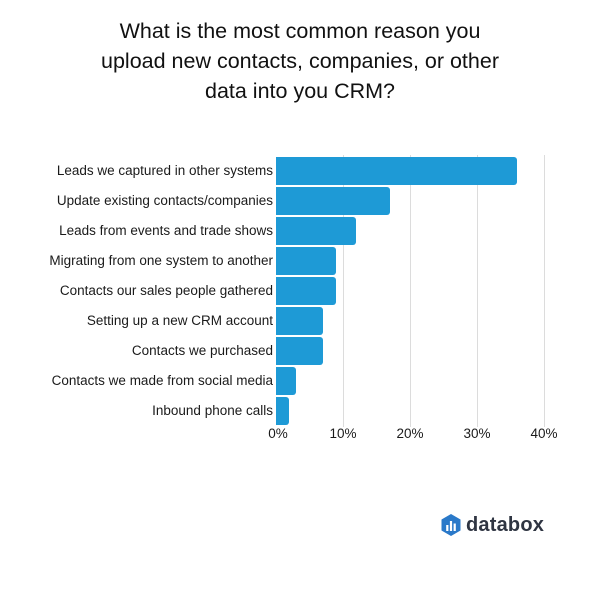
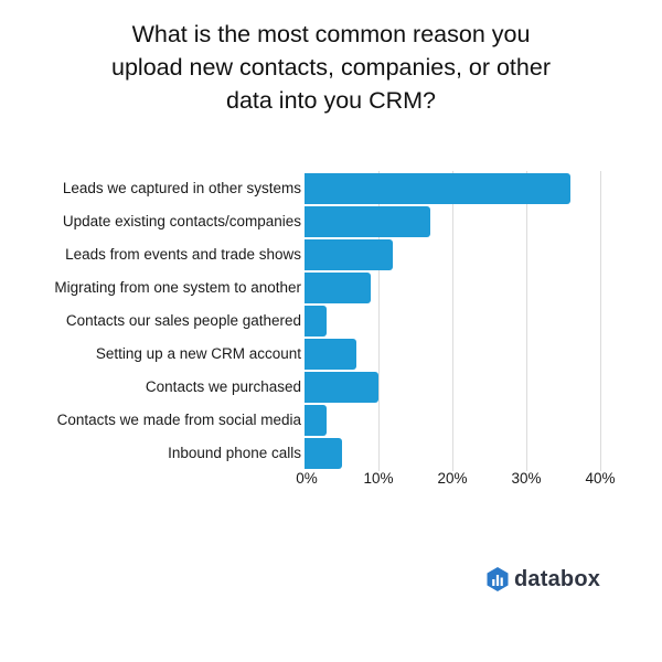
Contacts our sales people gathered: 9% -> 3%
Contacts we purchased: 7% -> 10%
Inbound phone calls: 2% -> 5%
